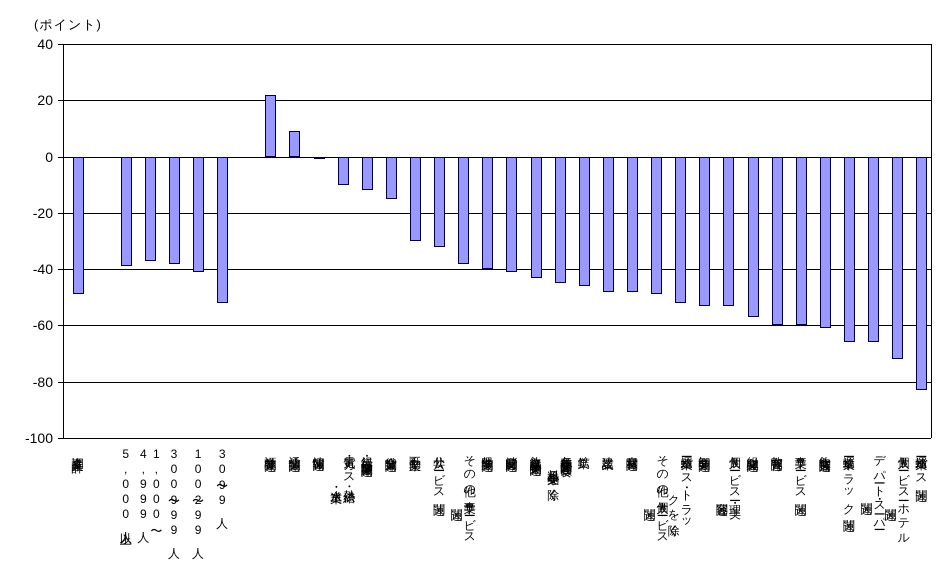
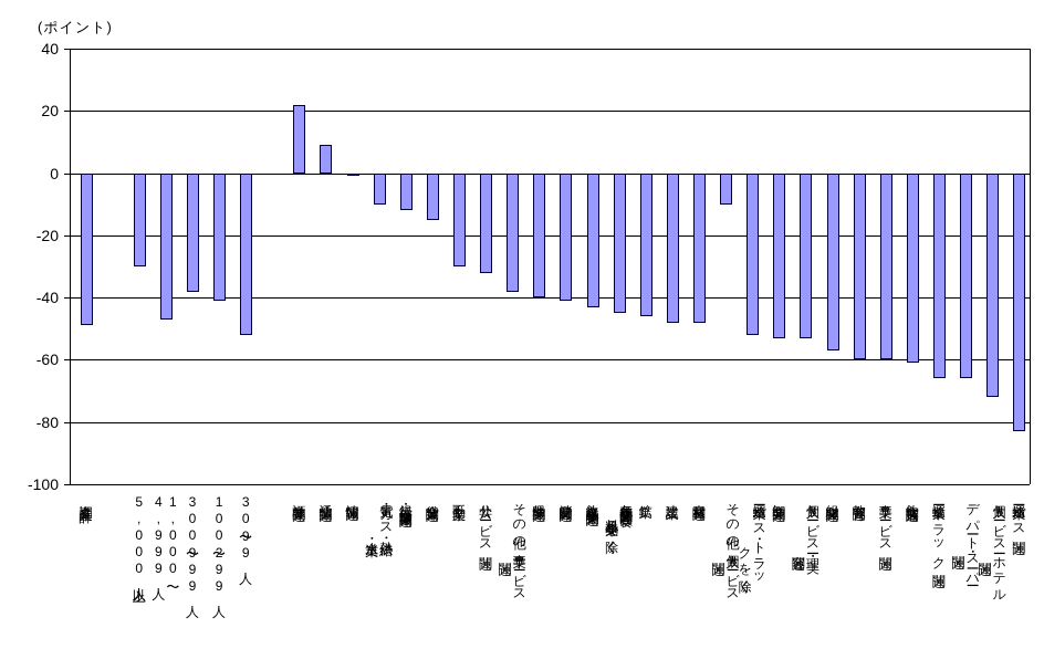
5,000人以上: -39 -> -30
1,000〜4,999人: -37 -> -47
その他の個人サービス関連: -49 -> -10
